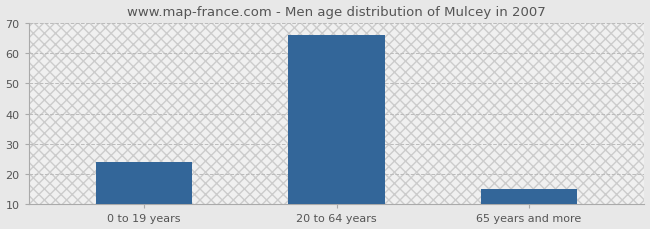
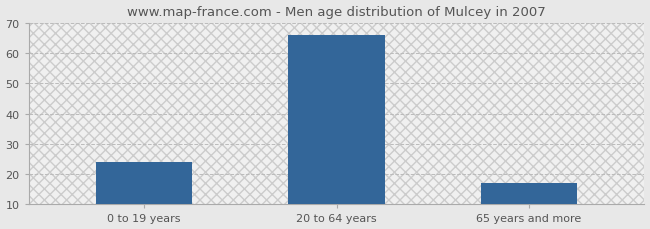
65 years and more: 15 -> 17
